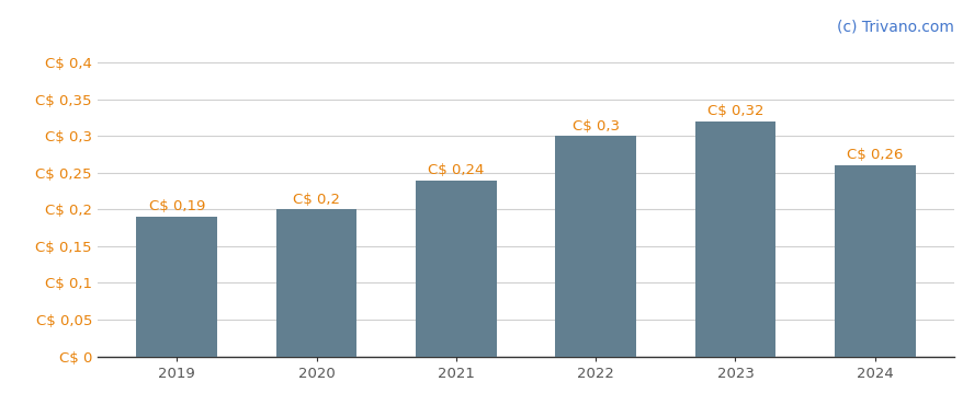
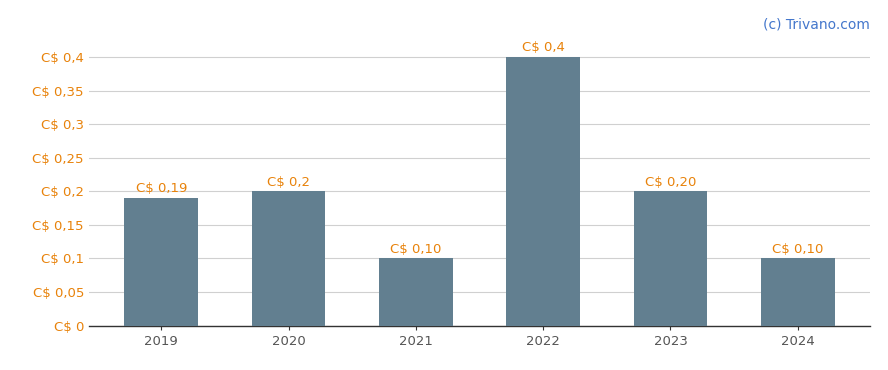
2021: 0,24 -> 0,10
2022: 0,3 -> 0,4
2023: 0,32 -> 0,20
2024: 0,26 -> 0,10
